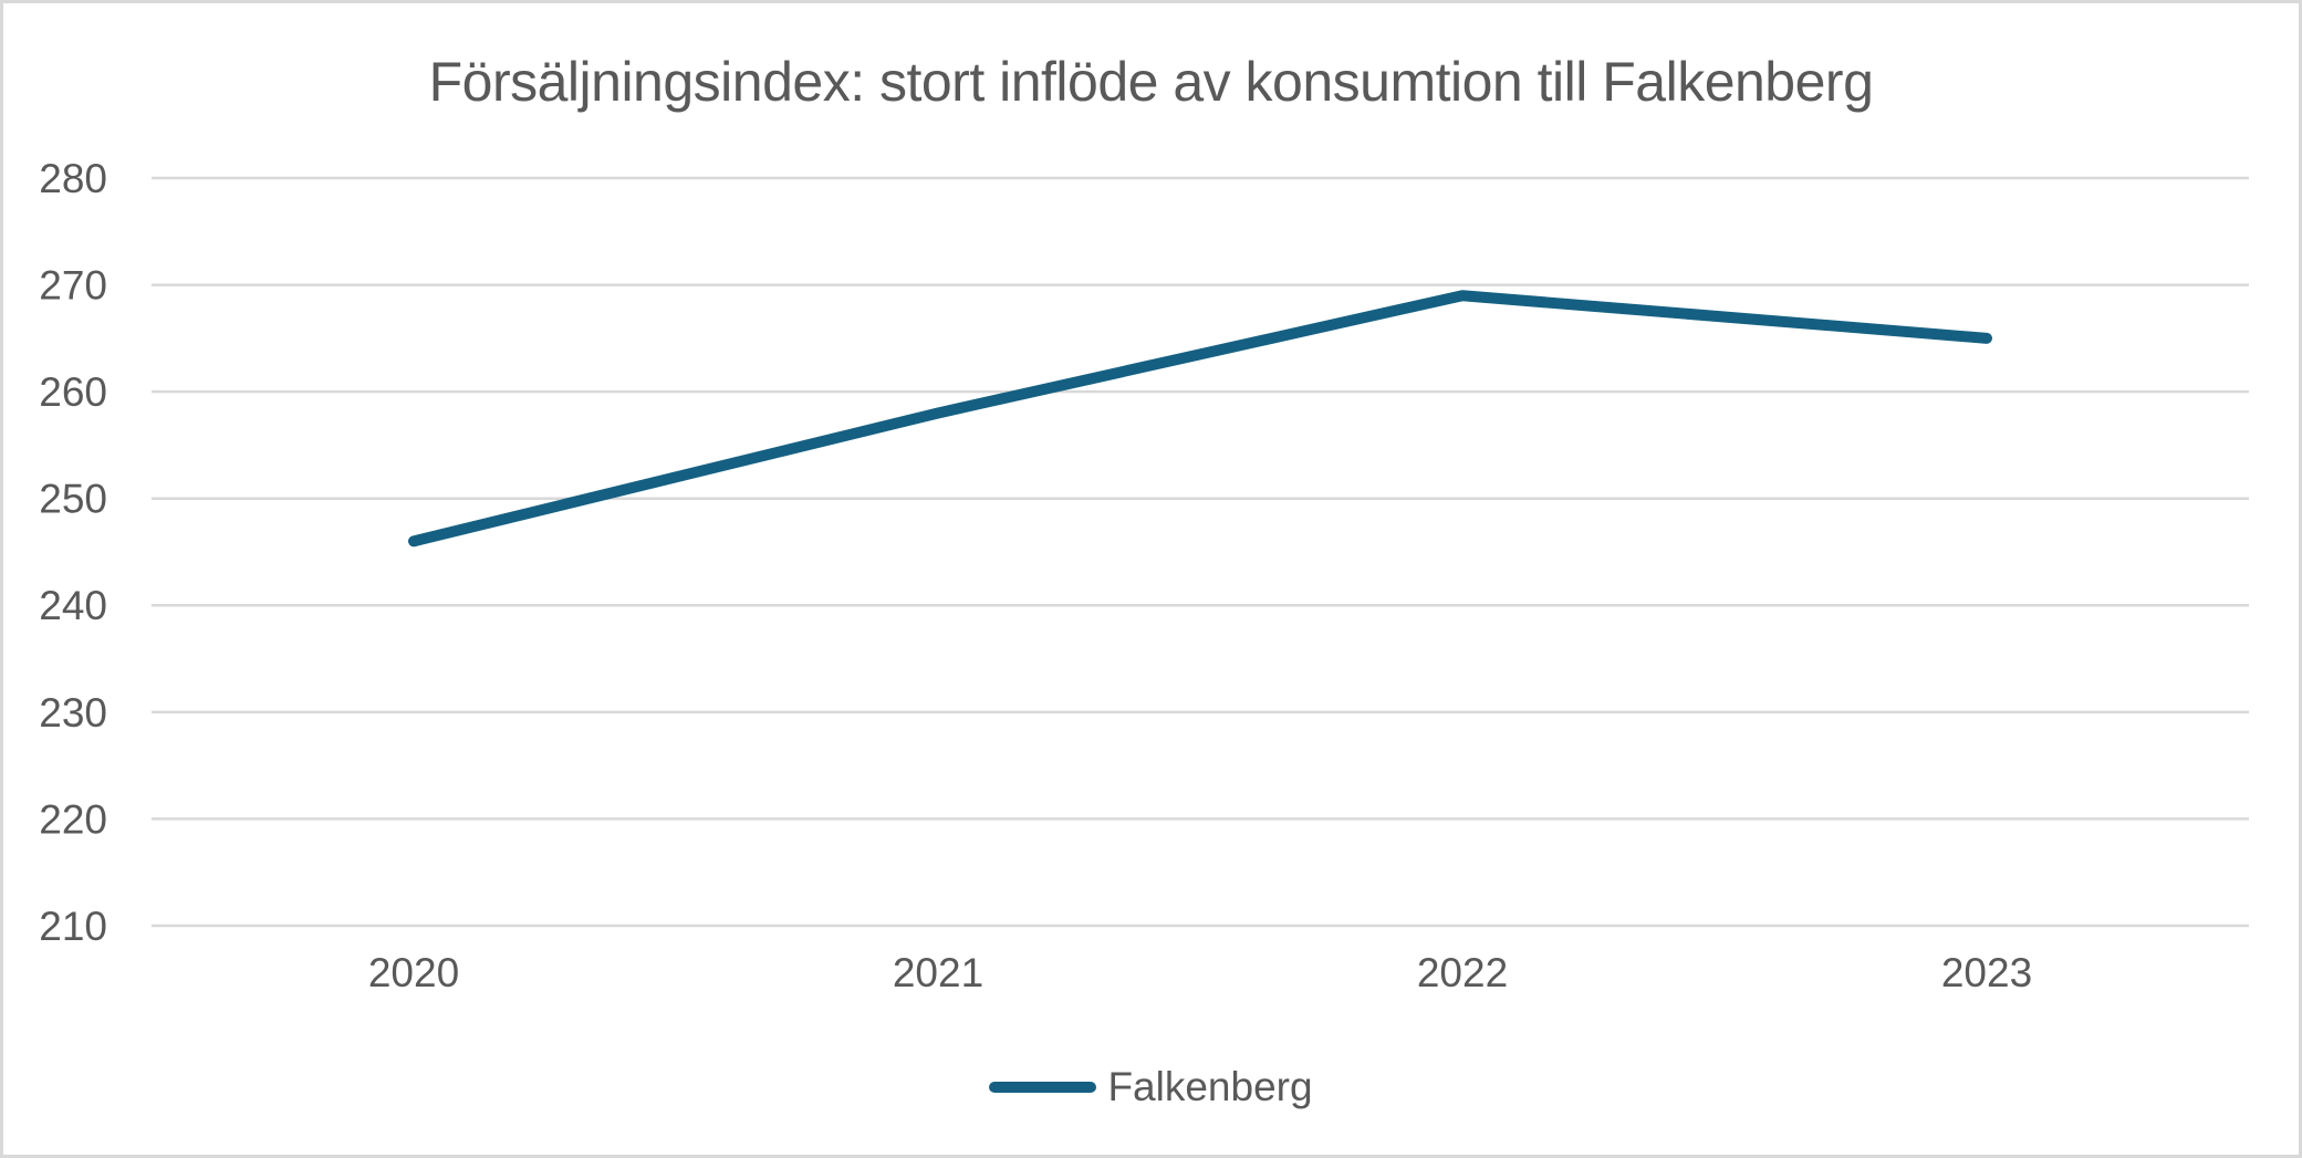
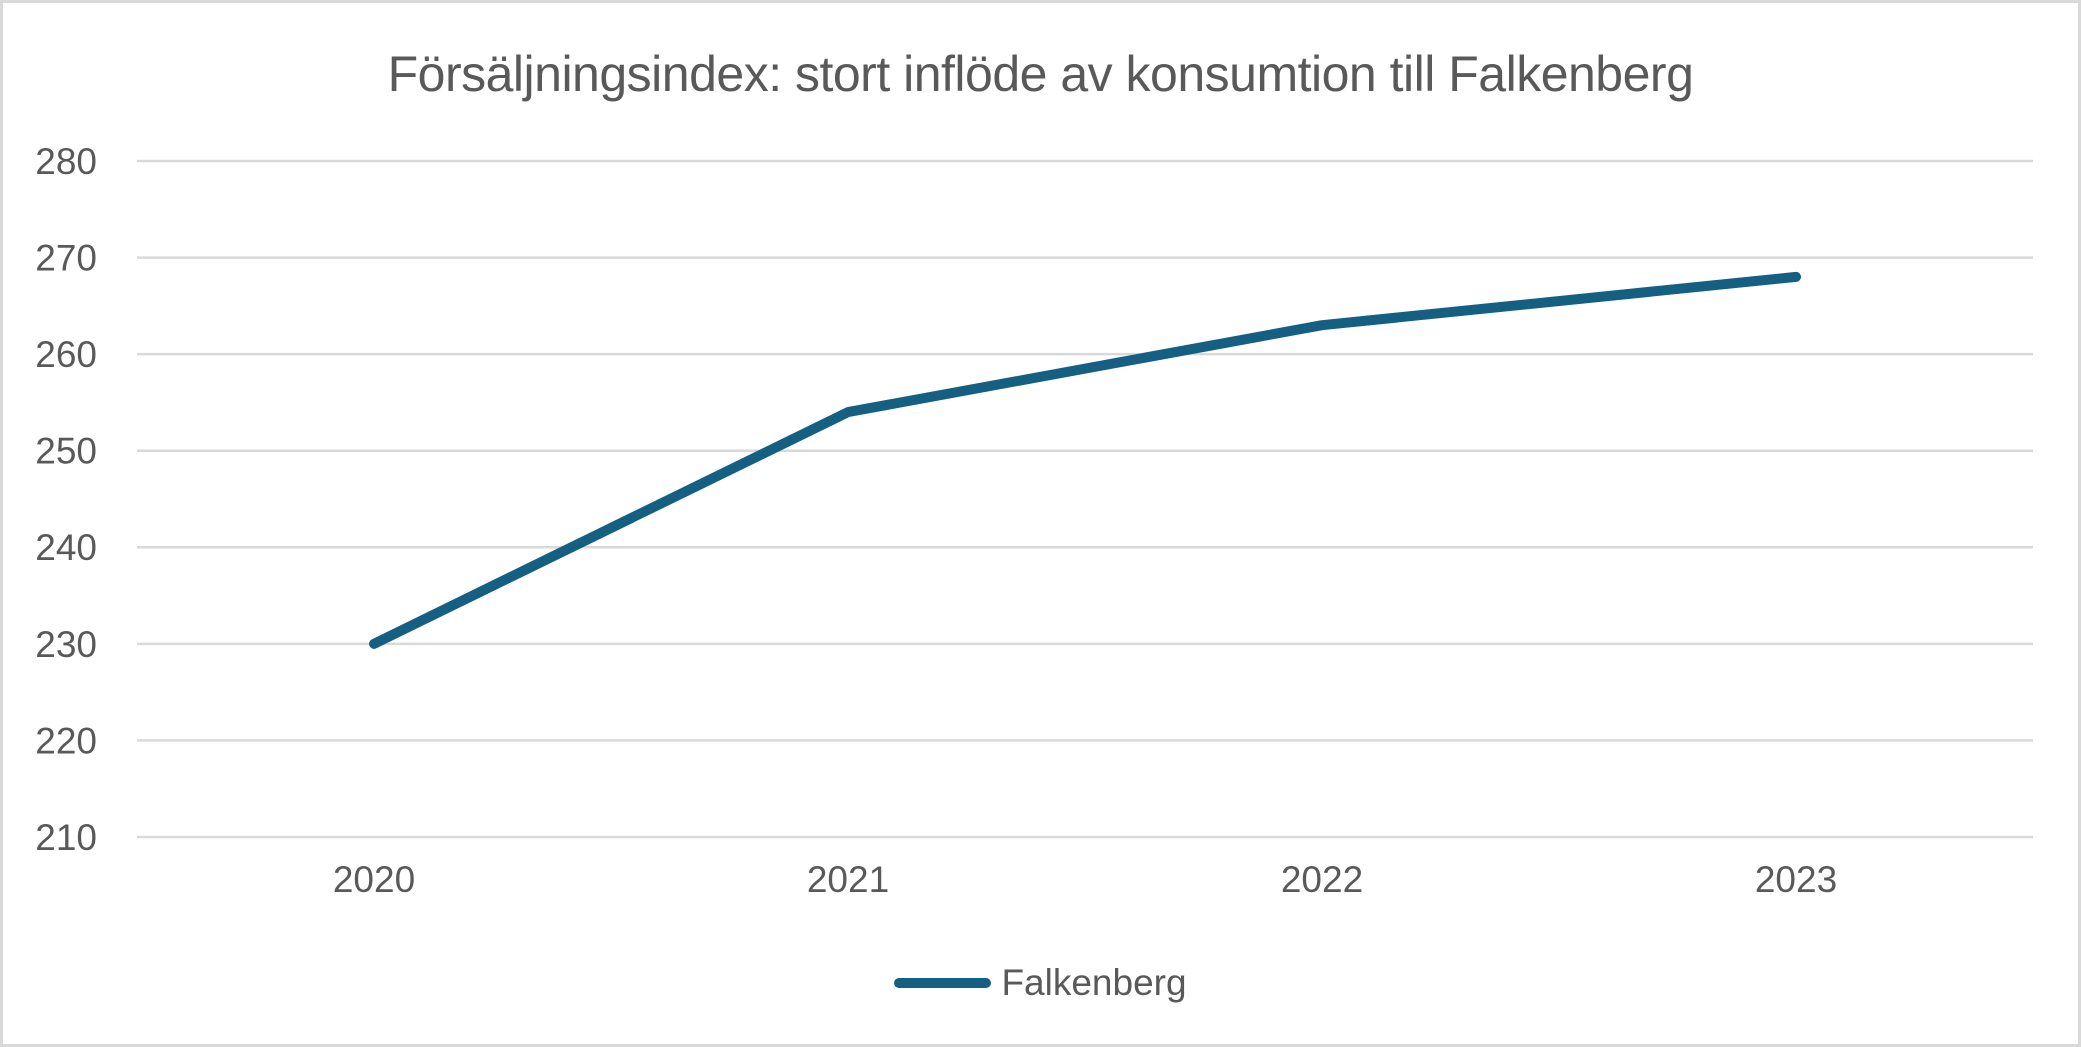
2020: 246 -> 230
2021: 258 -> 254
2022: 269 -> 263
2023: 265 -> 268
